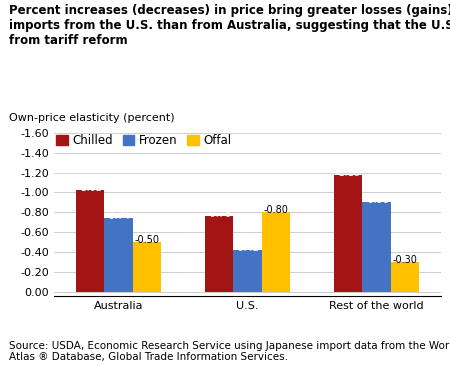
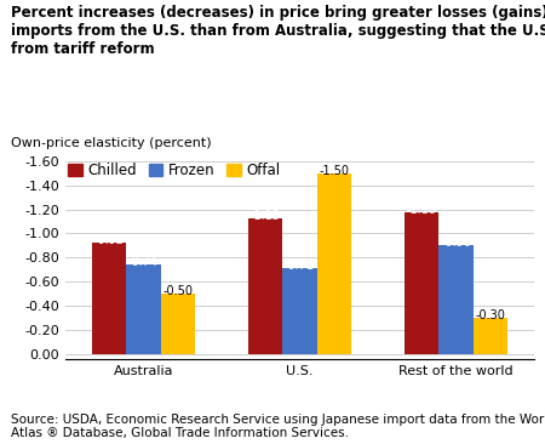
Chilled/Australia: -1.02 -> -0.92
Chilled/U.S.: -0.76 -> -1.13
Frozen/U.S.: -0.42 -> -0.71
Offal/U.S.: -0.80 -> -1.50
